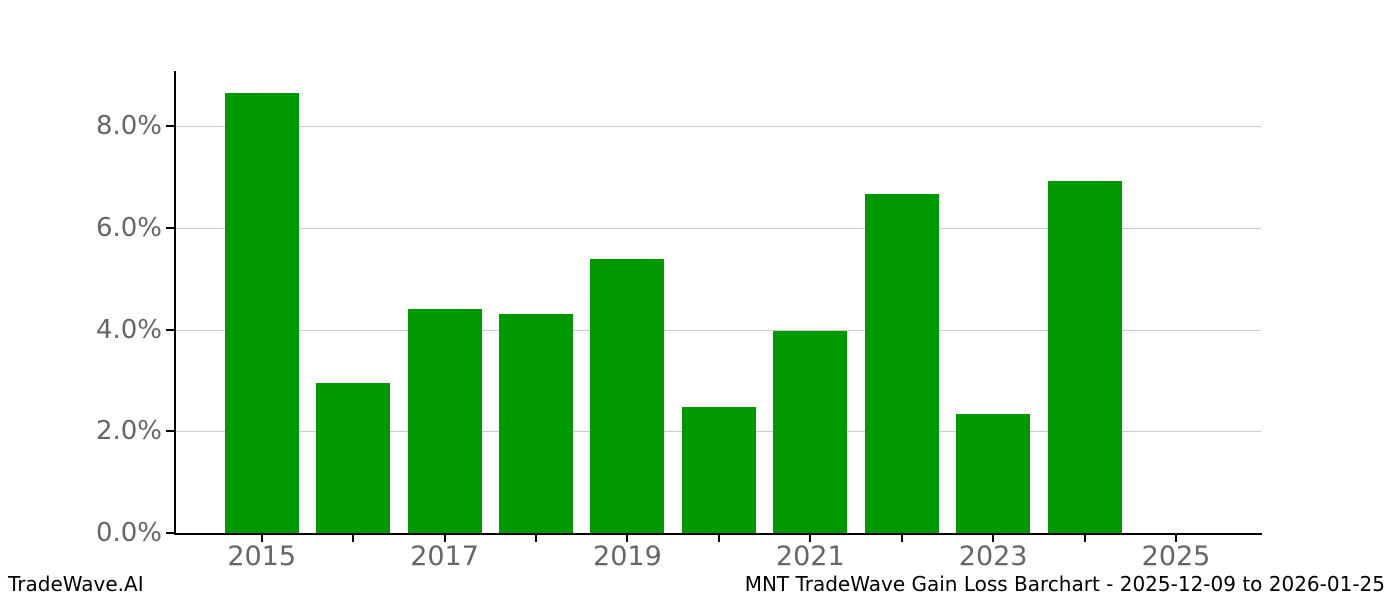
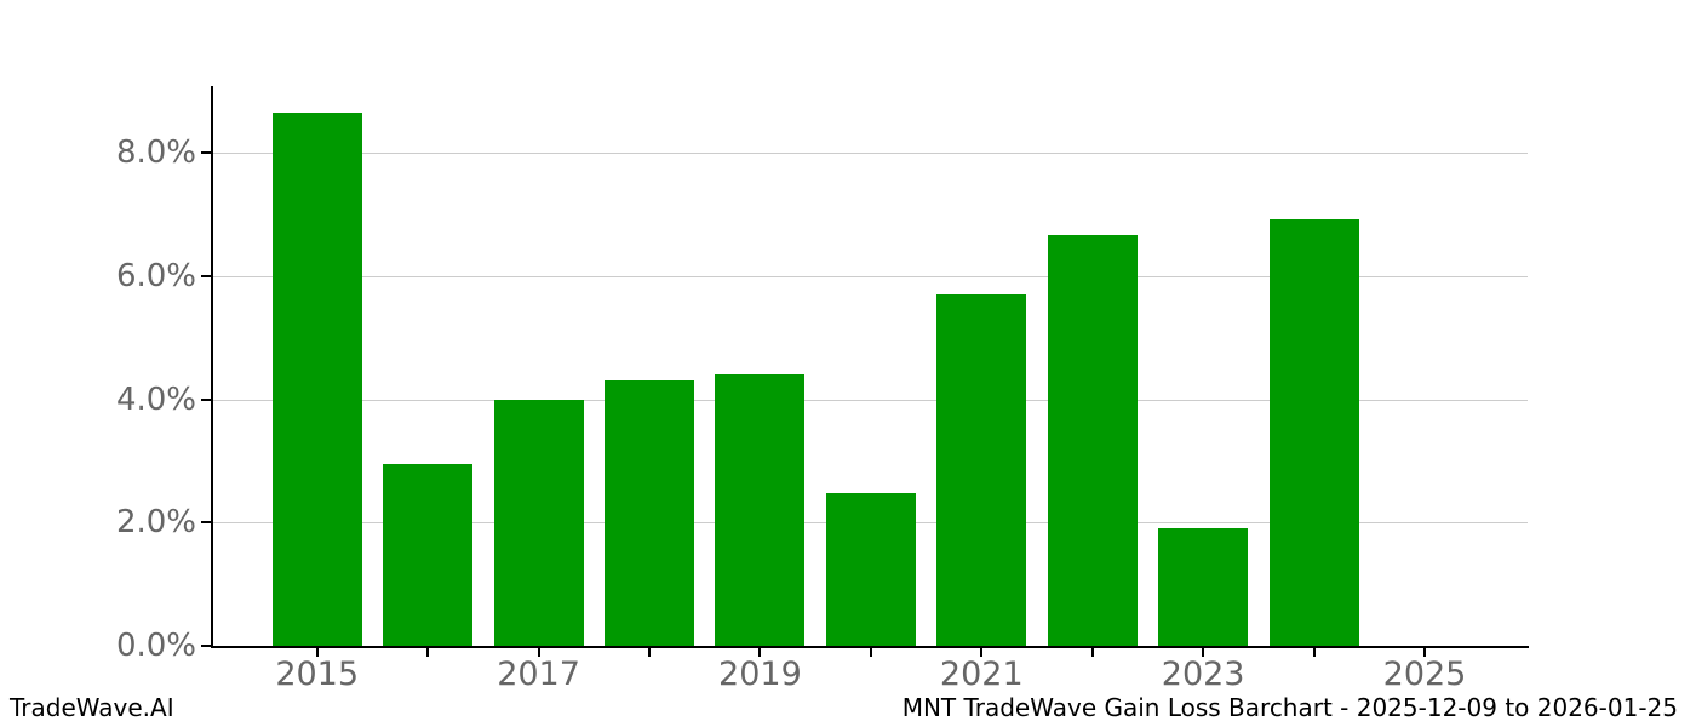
2017: 4.4% -> 4.0%
2019: 5.4% -> 4.4%
2021: 4.0% -> 5.7%
2023: 2.4% -> 1.9%
